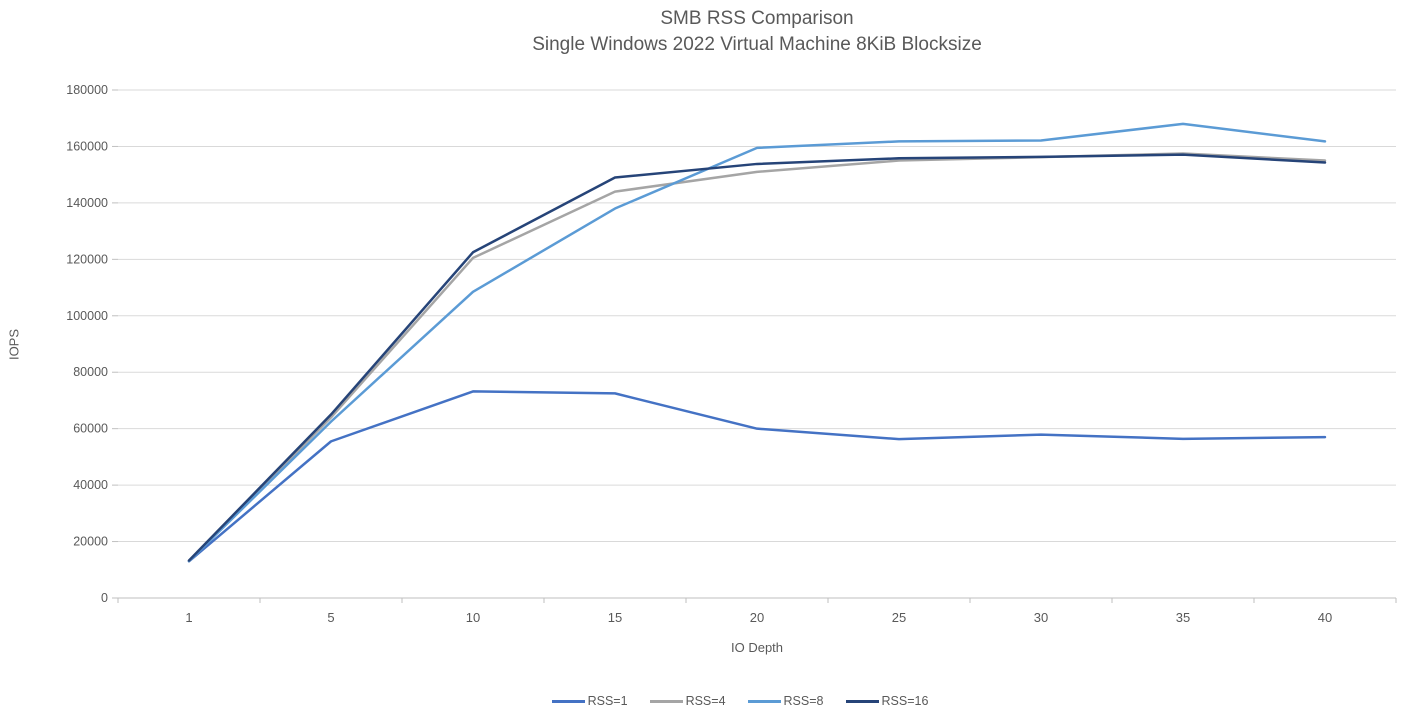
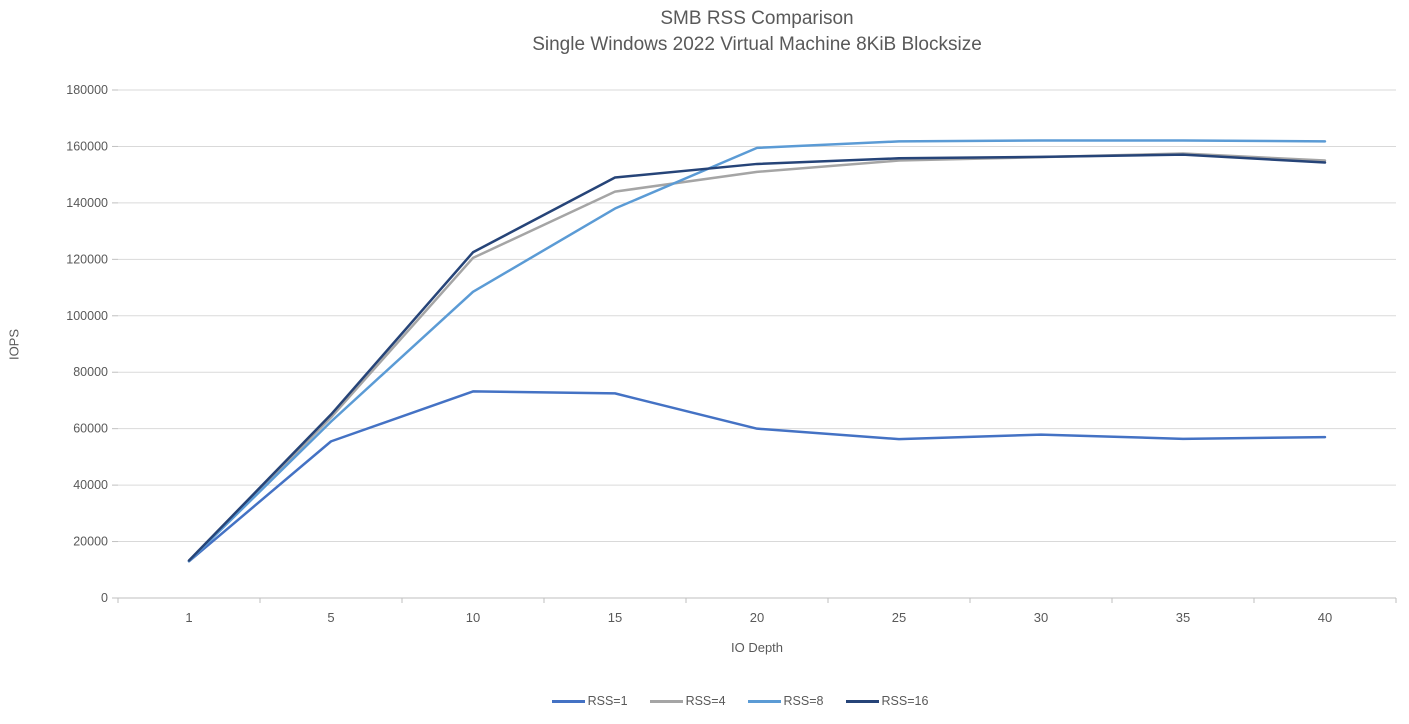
RSS=8/35: 168000 -> 162000
